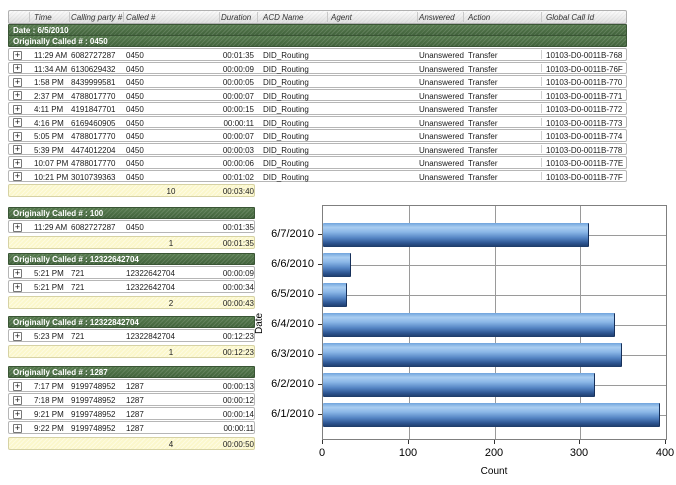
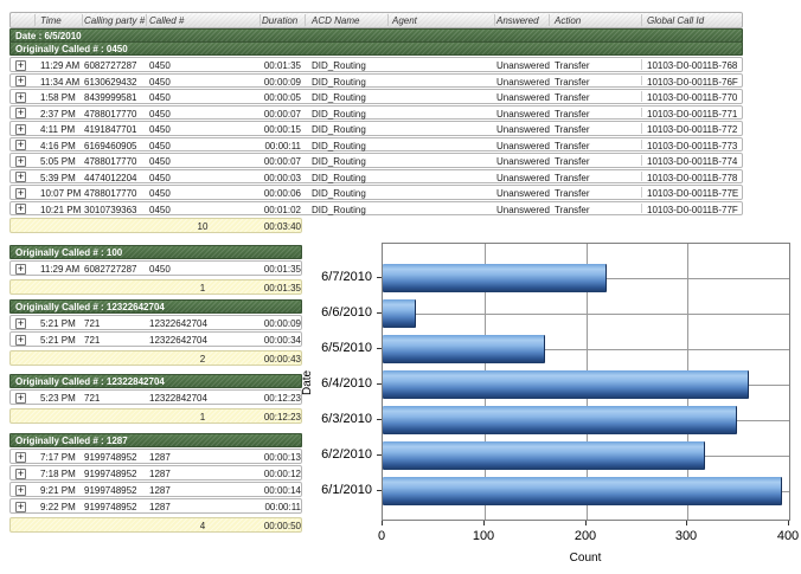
6/7/2010: 310 -> 220
6/5/2010: 30 -> 160
6/4/2010: 340 -> 360
